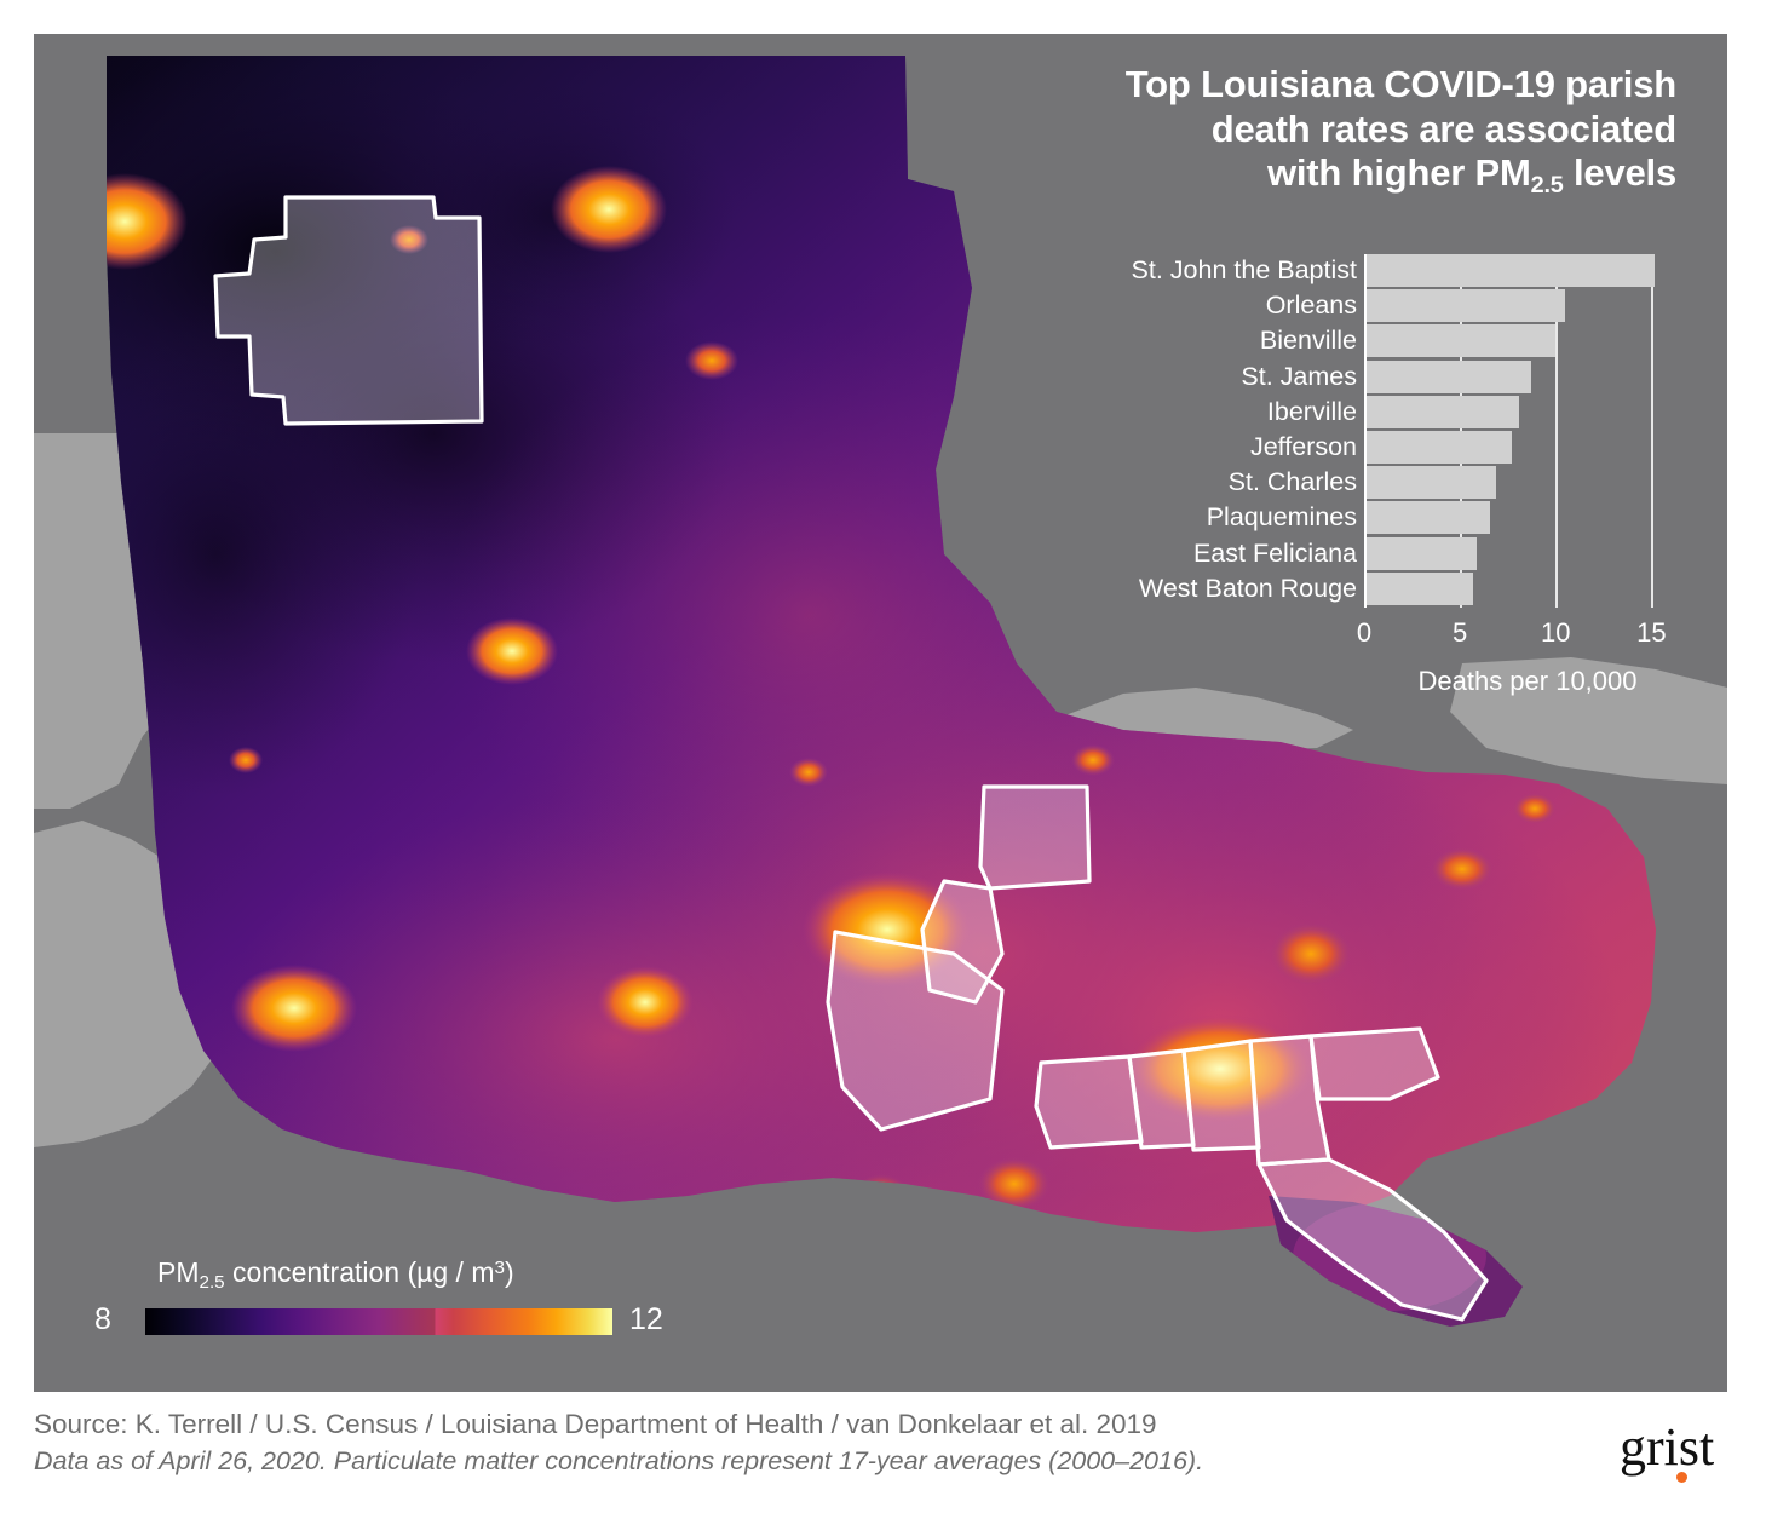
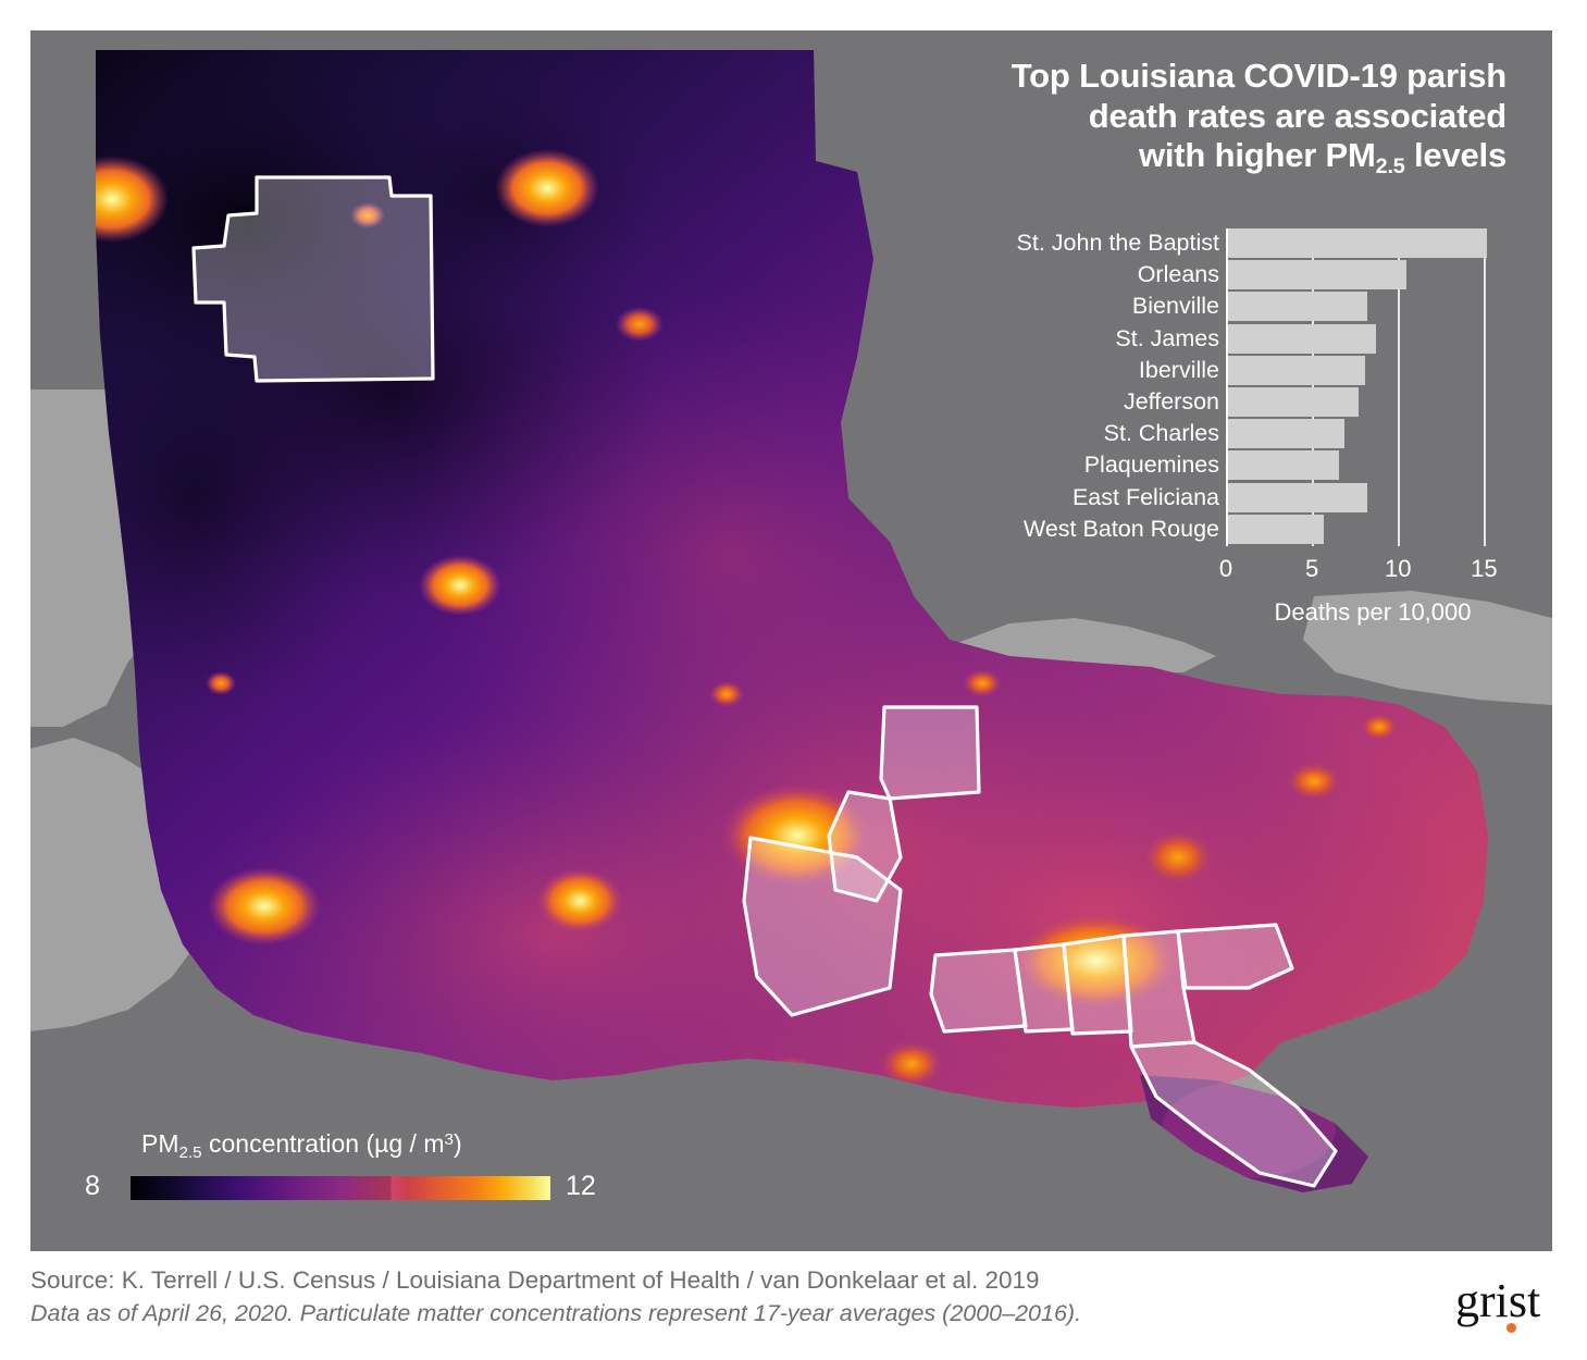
Bienville: 9.9 -> 8.1
East Feliciana: 5.8 -> 8.1
